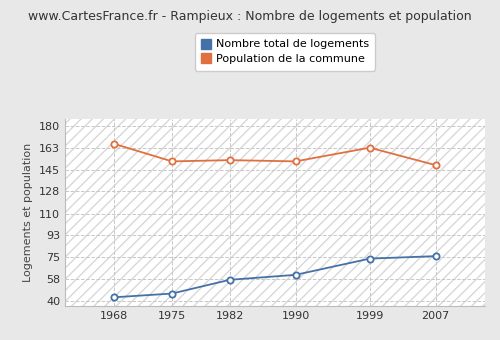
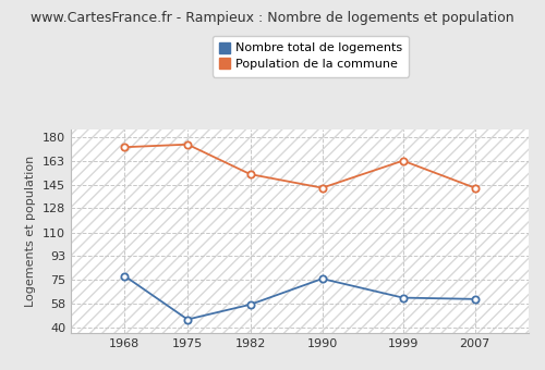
Nombre total de logements/1968: 43 -> 78
Population de la commune/1968: 166 -> 173
Population de la commune/1975: 152 -> 175
Nombre total de logements/1990: 61 -> 76
Population de la commune/1990: 152 -> 143
Nombre total de logements/1999: 74 -> 62
Nombre total de logements/2007: 76 -> 61
Population de la commune/2007: 149 -> 143
